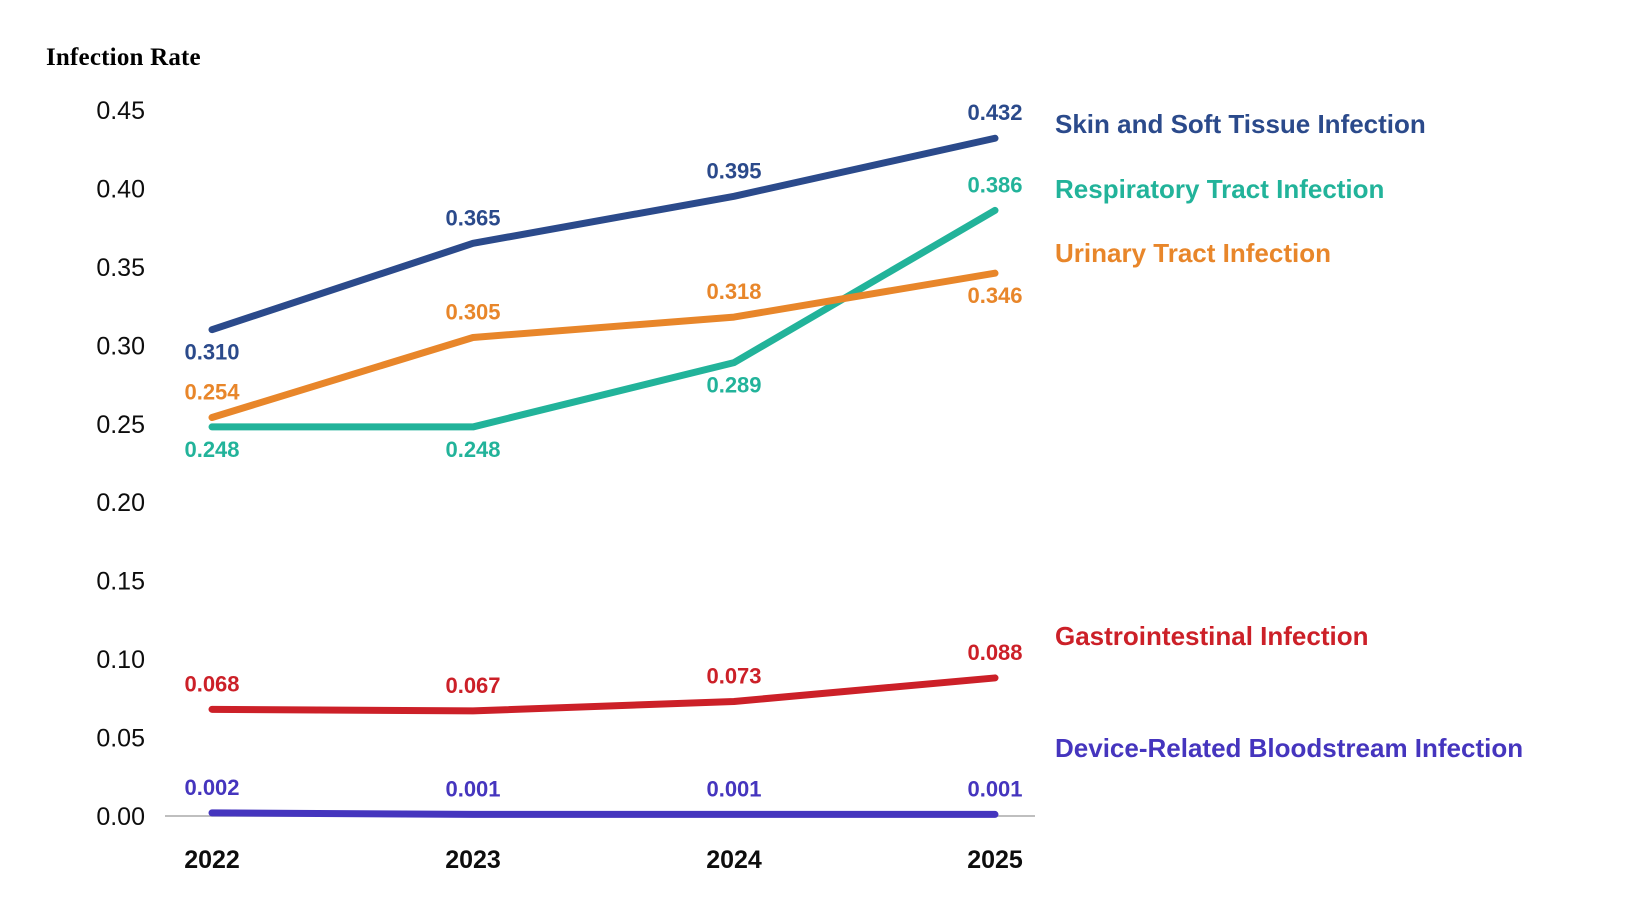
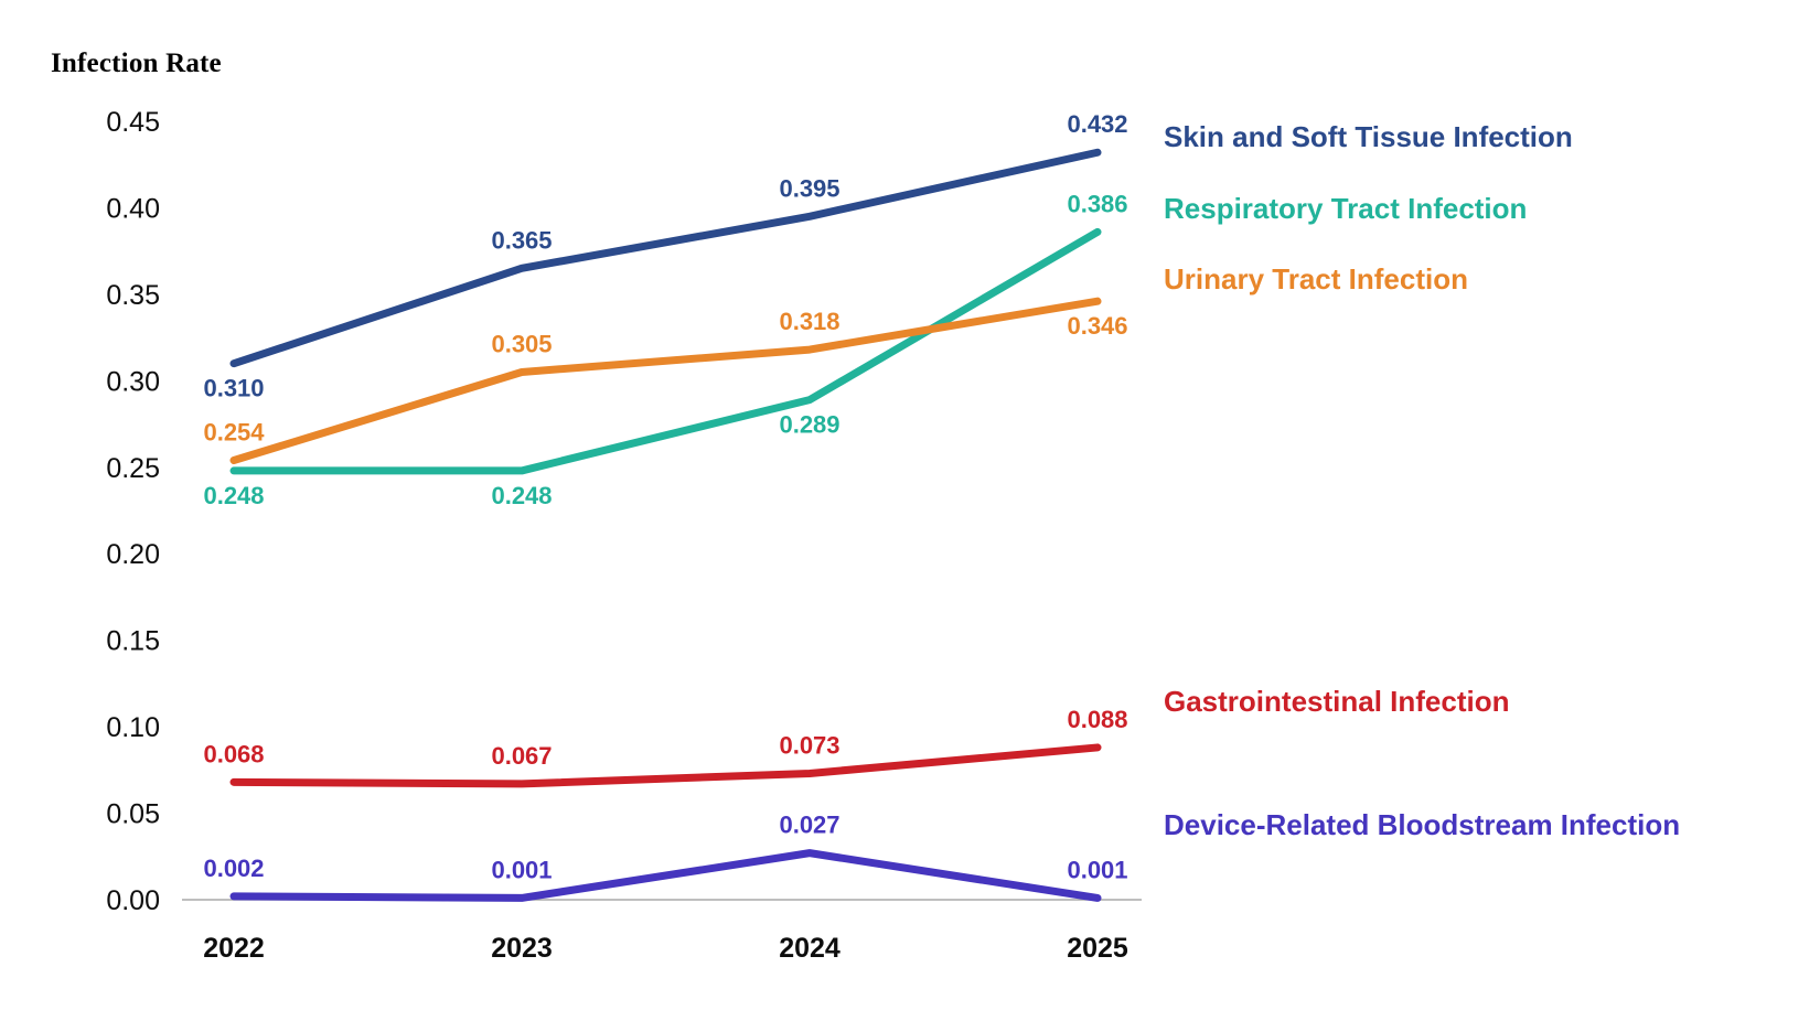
Device-Related Bloodstream Infection/2024: 0.001 -> 0.027
